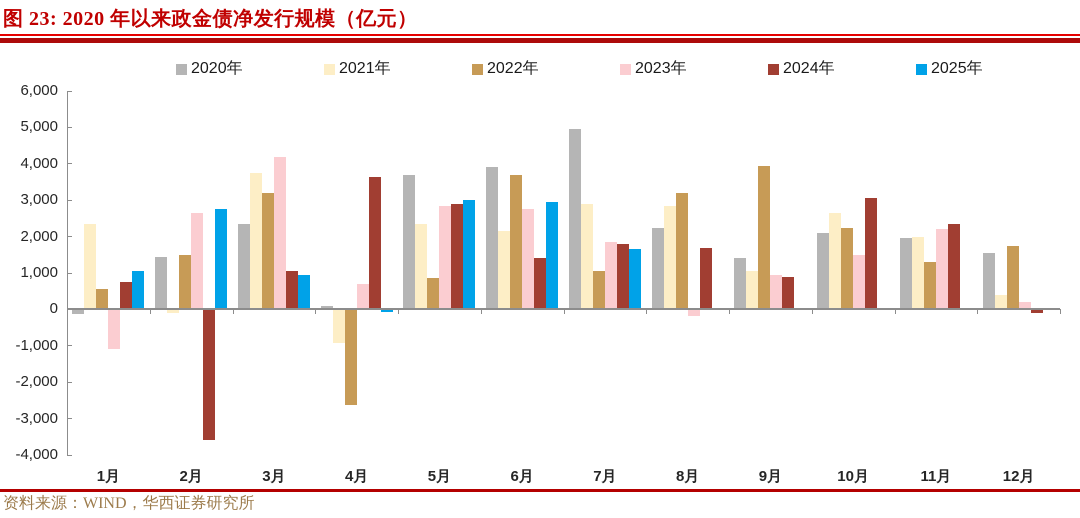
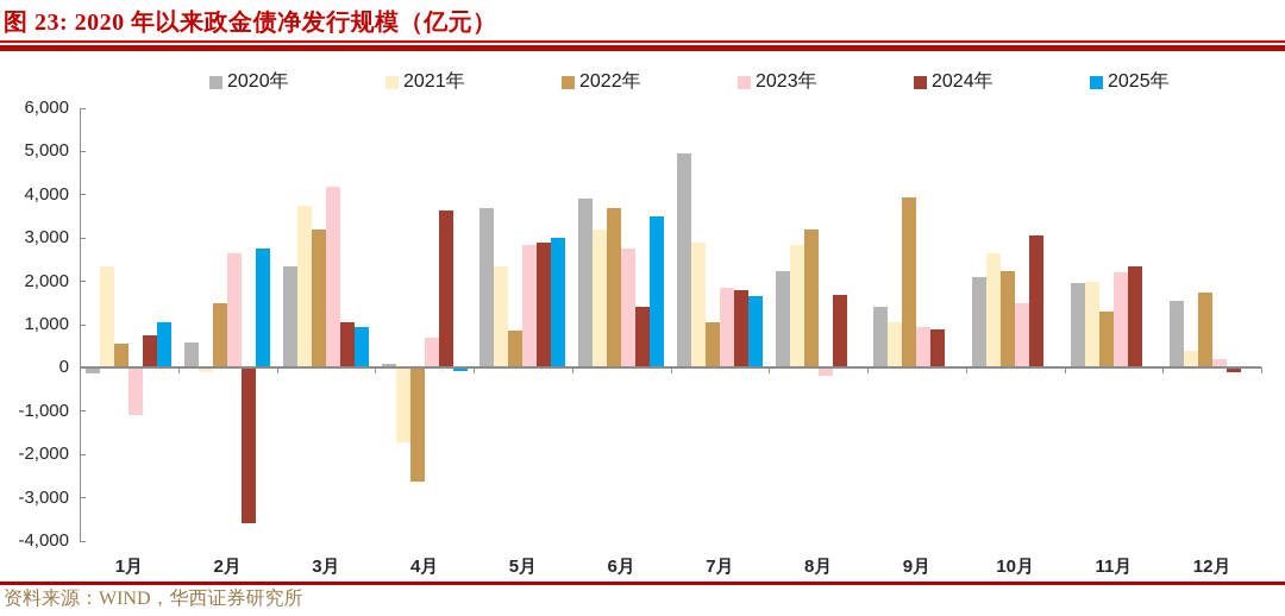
2020年/2月: 1400 -> 600
2021年/4月: -900 -> -1700
2021年/6月: 2200 -> 3200
2025年/6月: 3000 -> 3500
